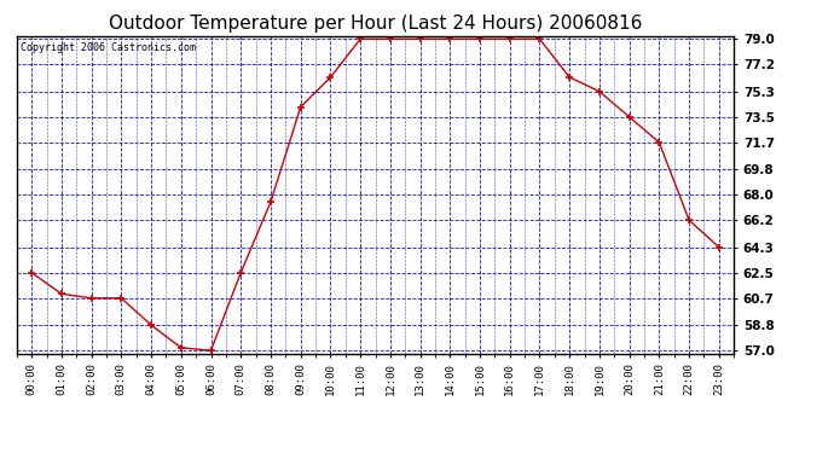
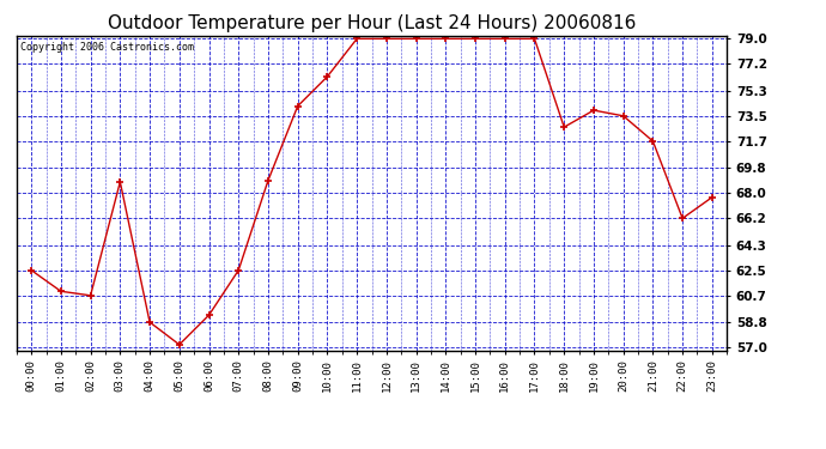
03:00: 60.7 -> 68.8
06:00: 57.0 -> 59.3
08:00: 67.5 -> 68.9
18:00: 76.3 -> 72.7
19:00: 75.3 -> 73.9
23:00: 64.3 -> 67.7
